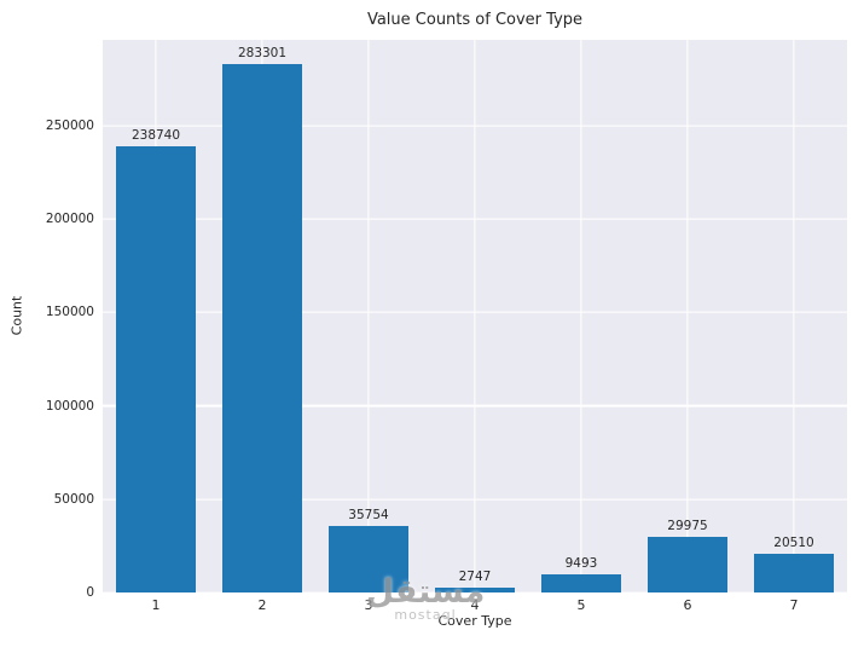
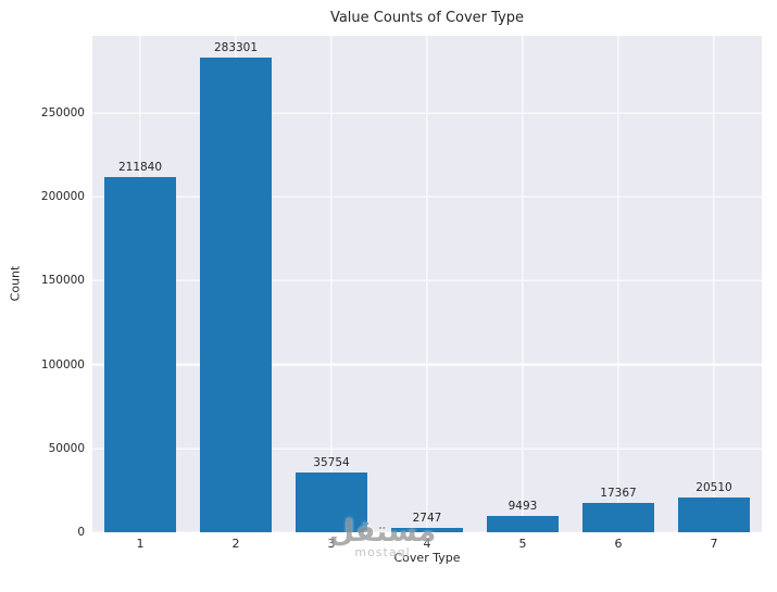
1: 238740 -> 211840
6: 29975 -> 17367
